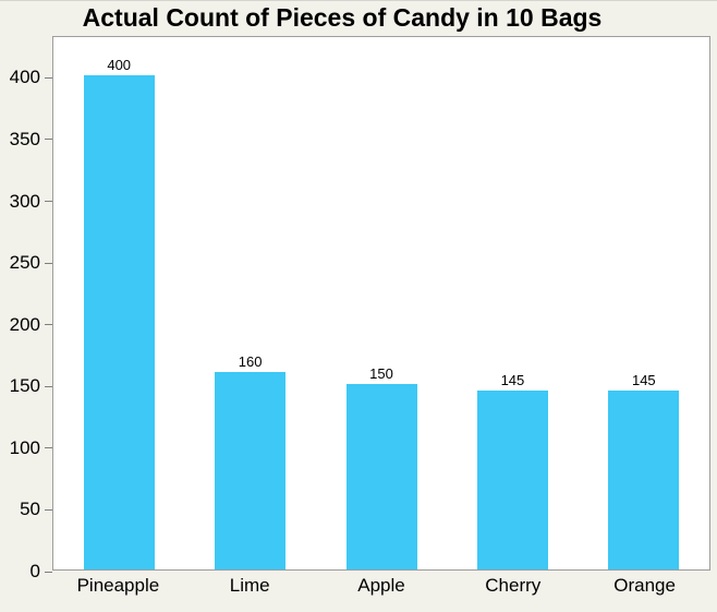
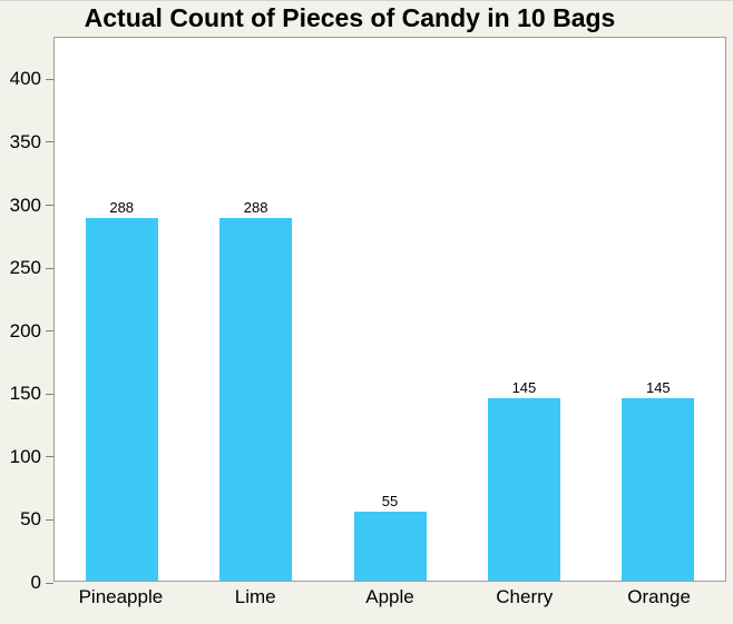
Pineapple: 400 -> 288
Lime: 160 -> 288
Apple: 150 -> 55
